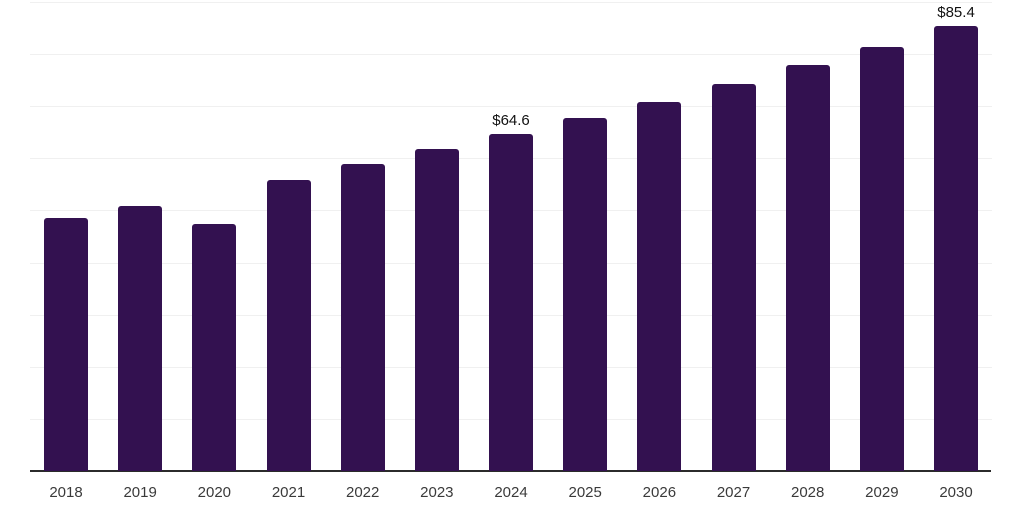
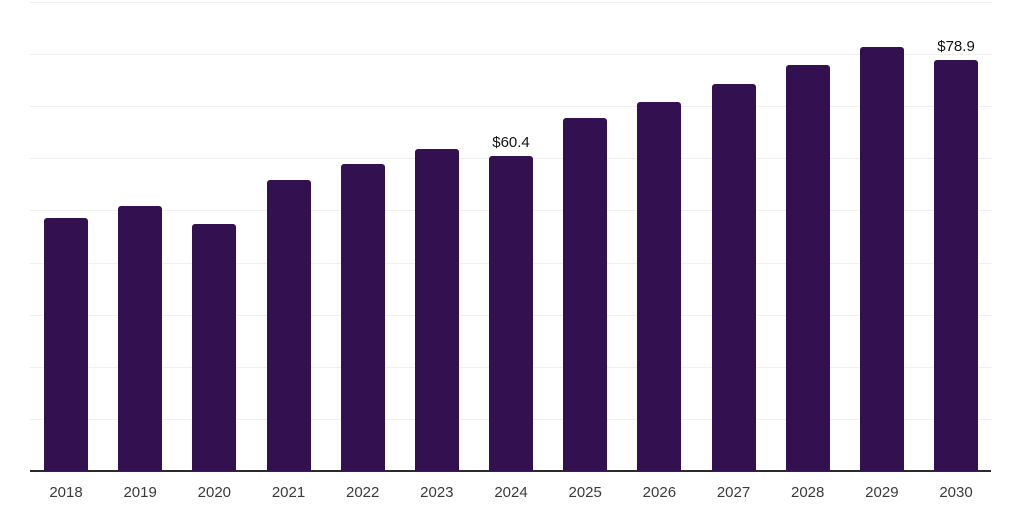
2024: $64.6 -> $60.4
2030: $85.4 -> $78.9
